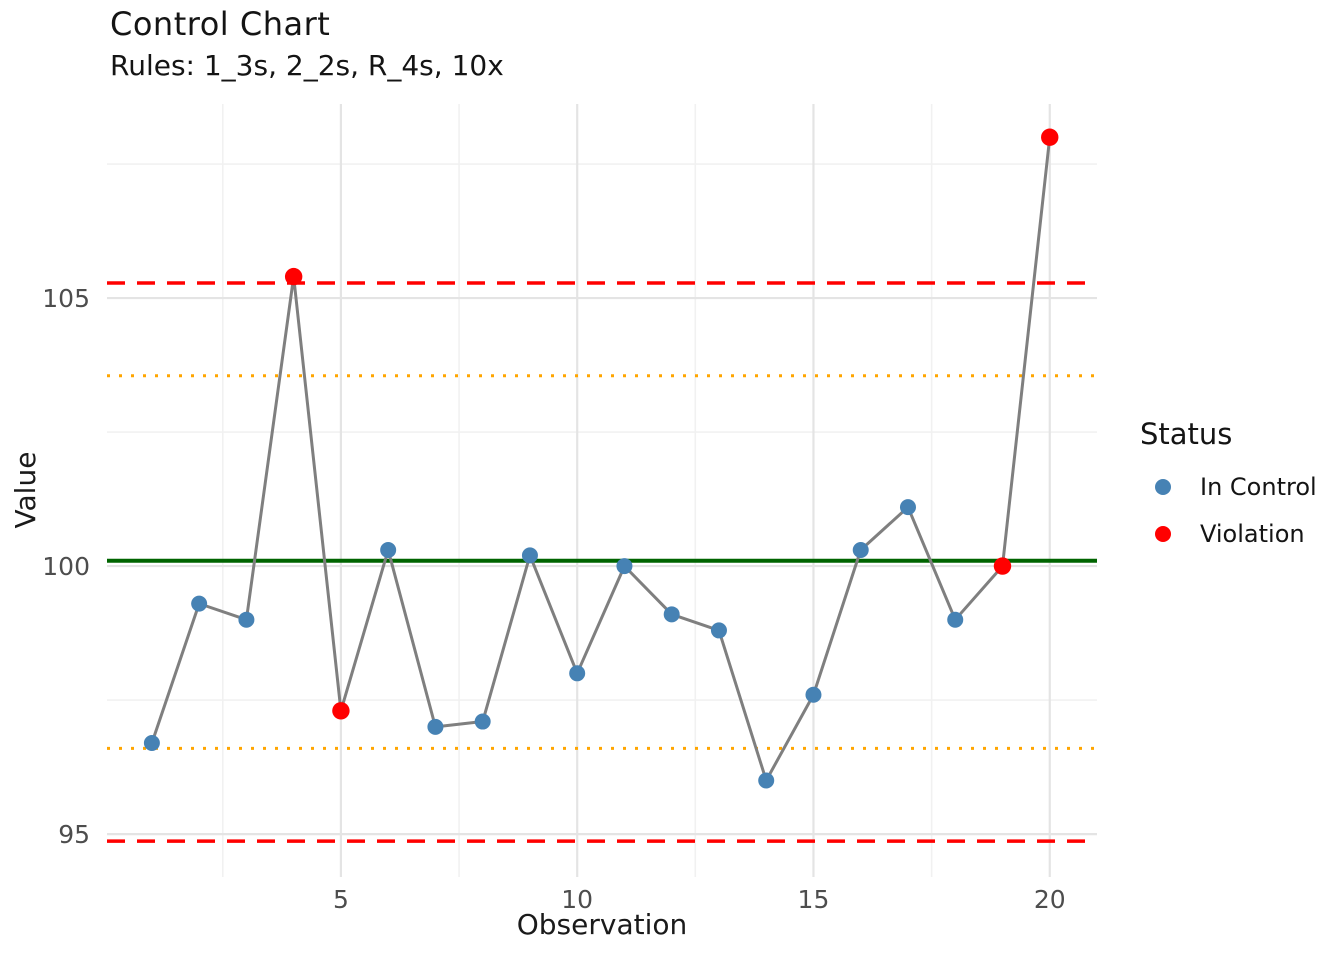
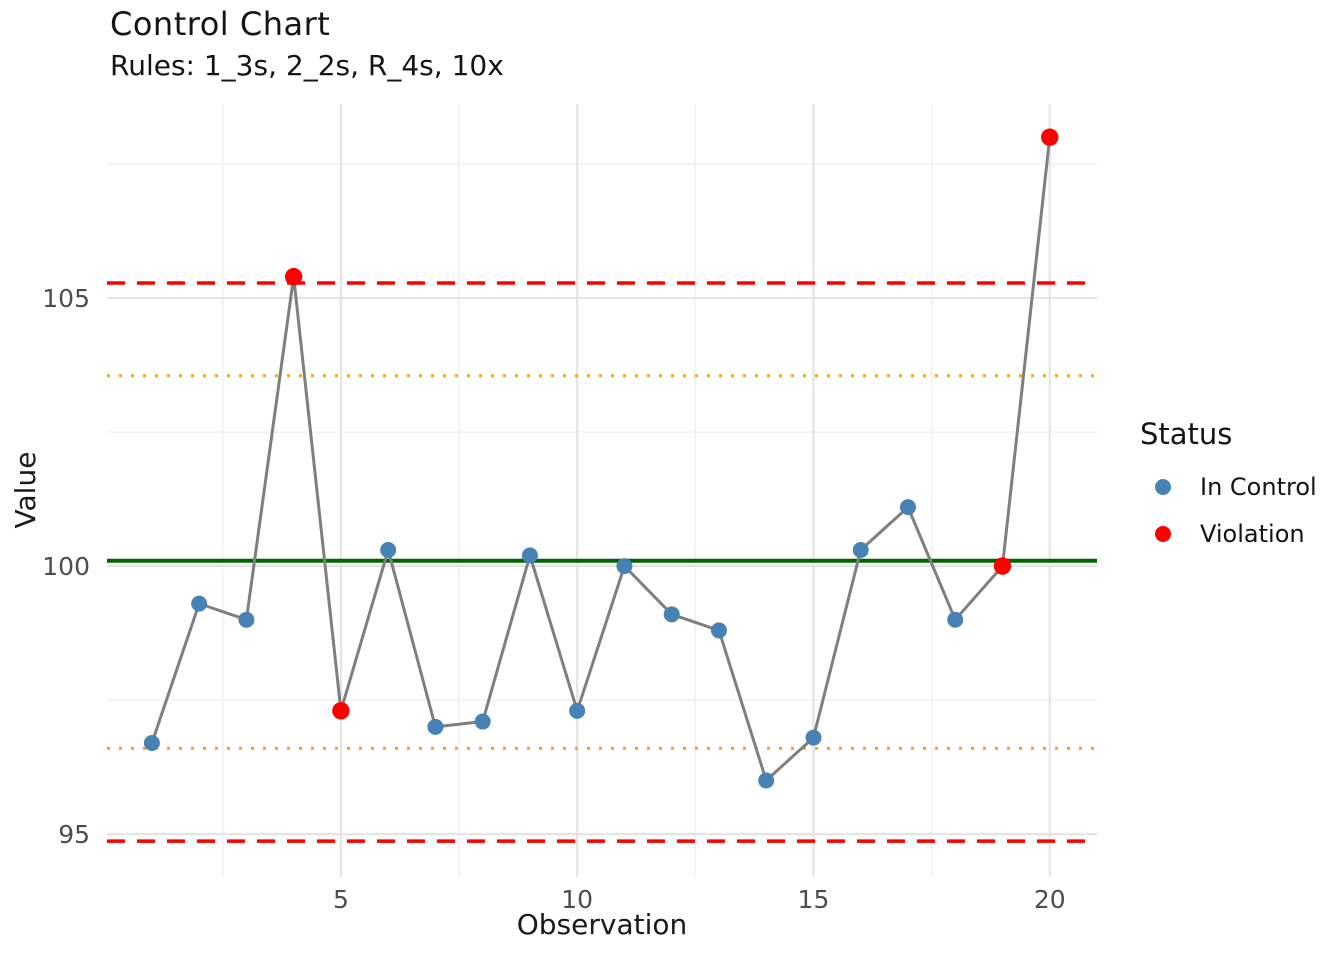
10: 98.0 -> 97.3
15: 97.6 -> 96.8
